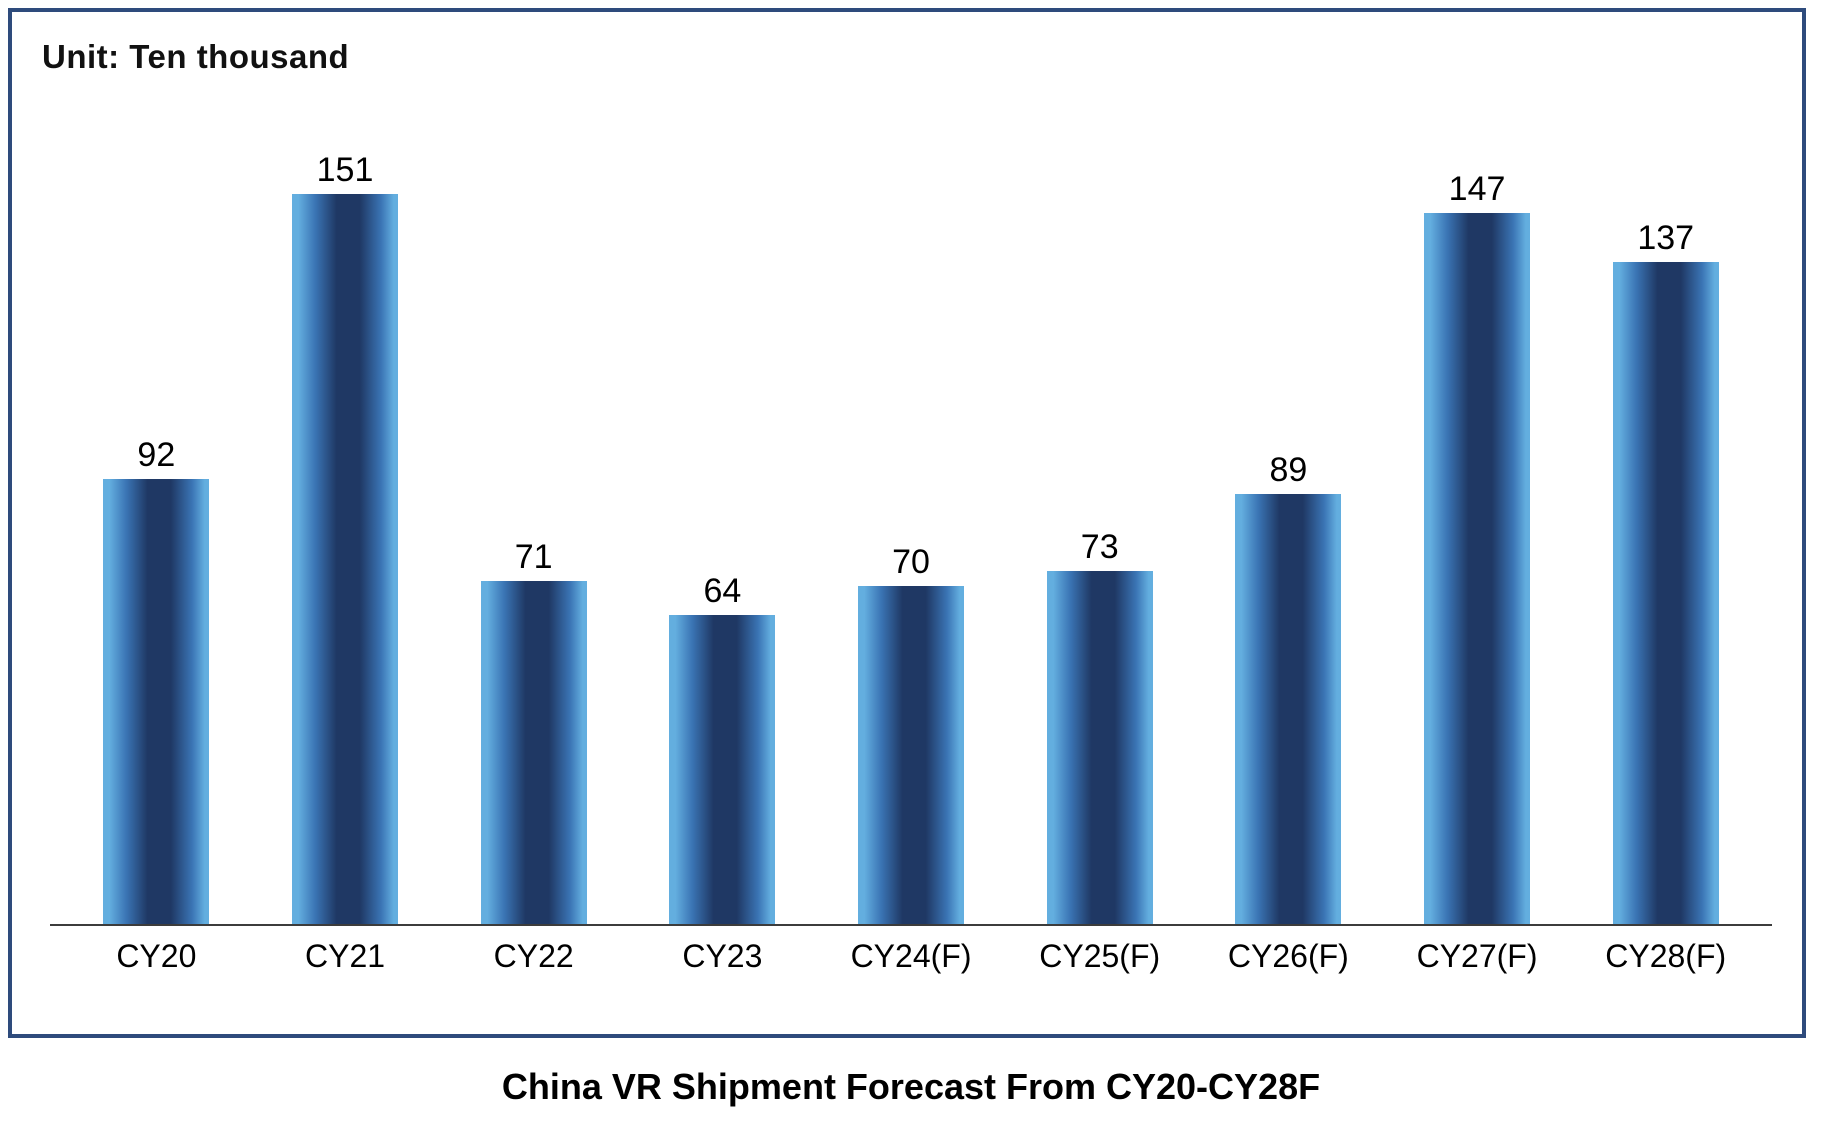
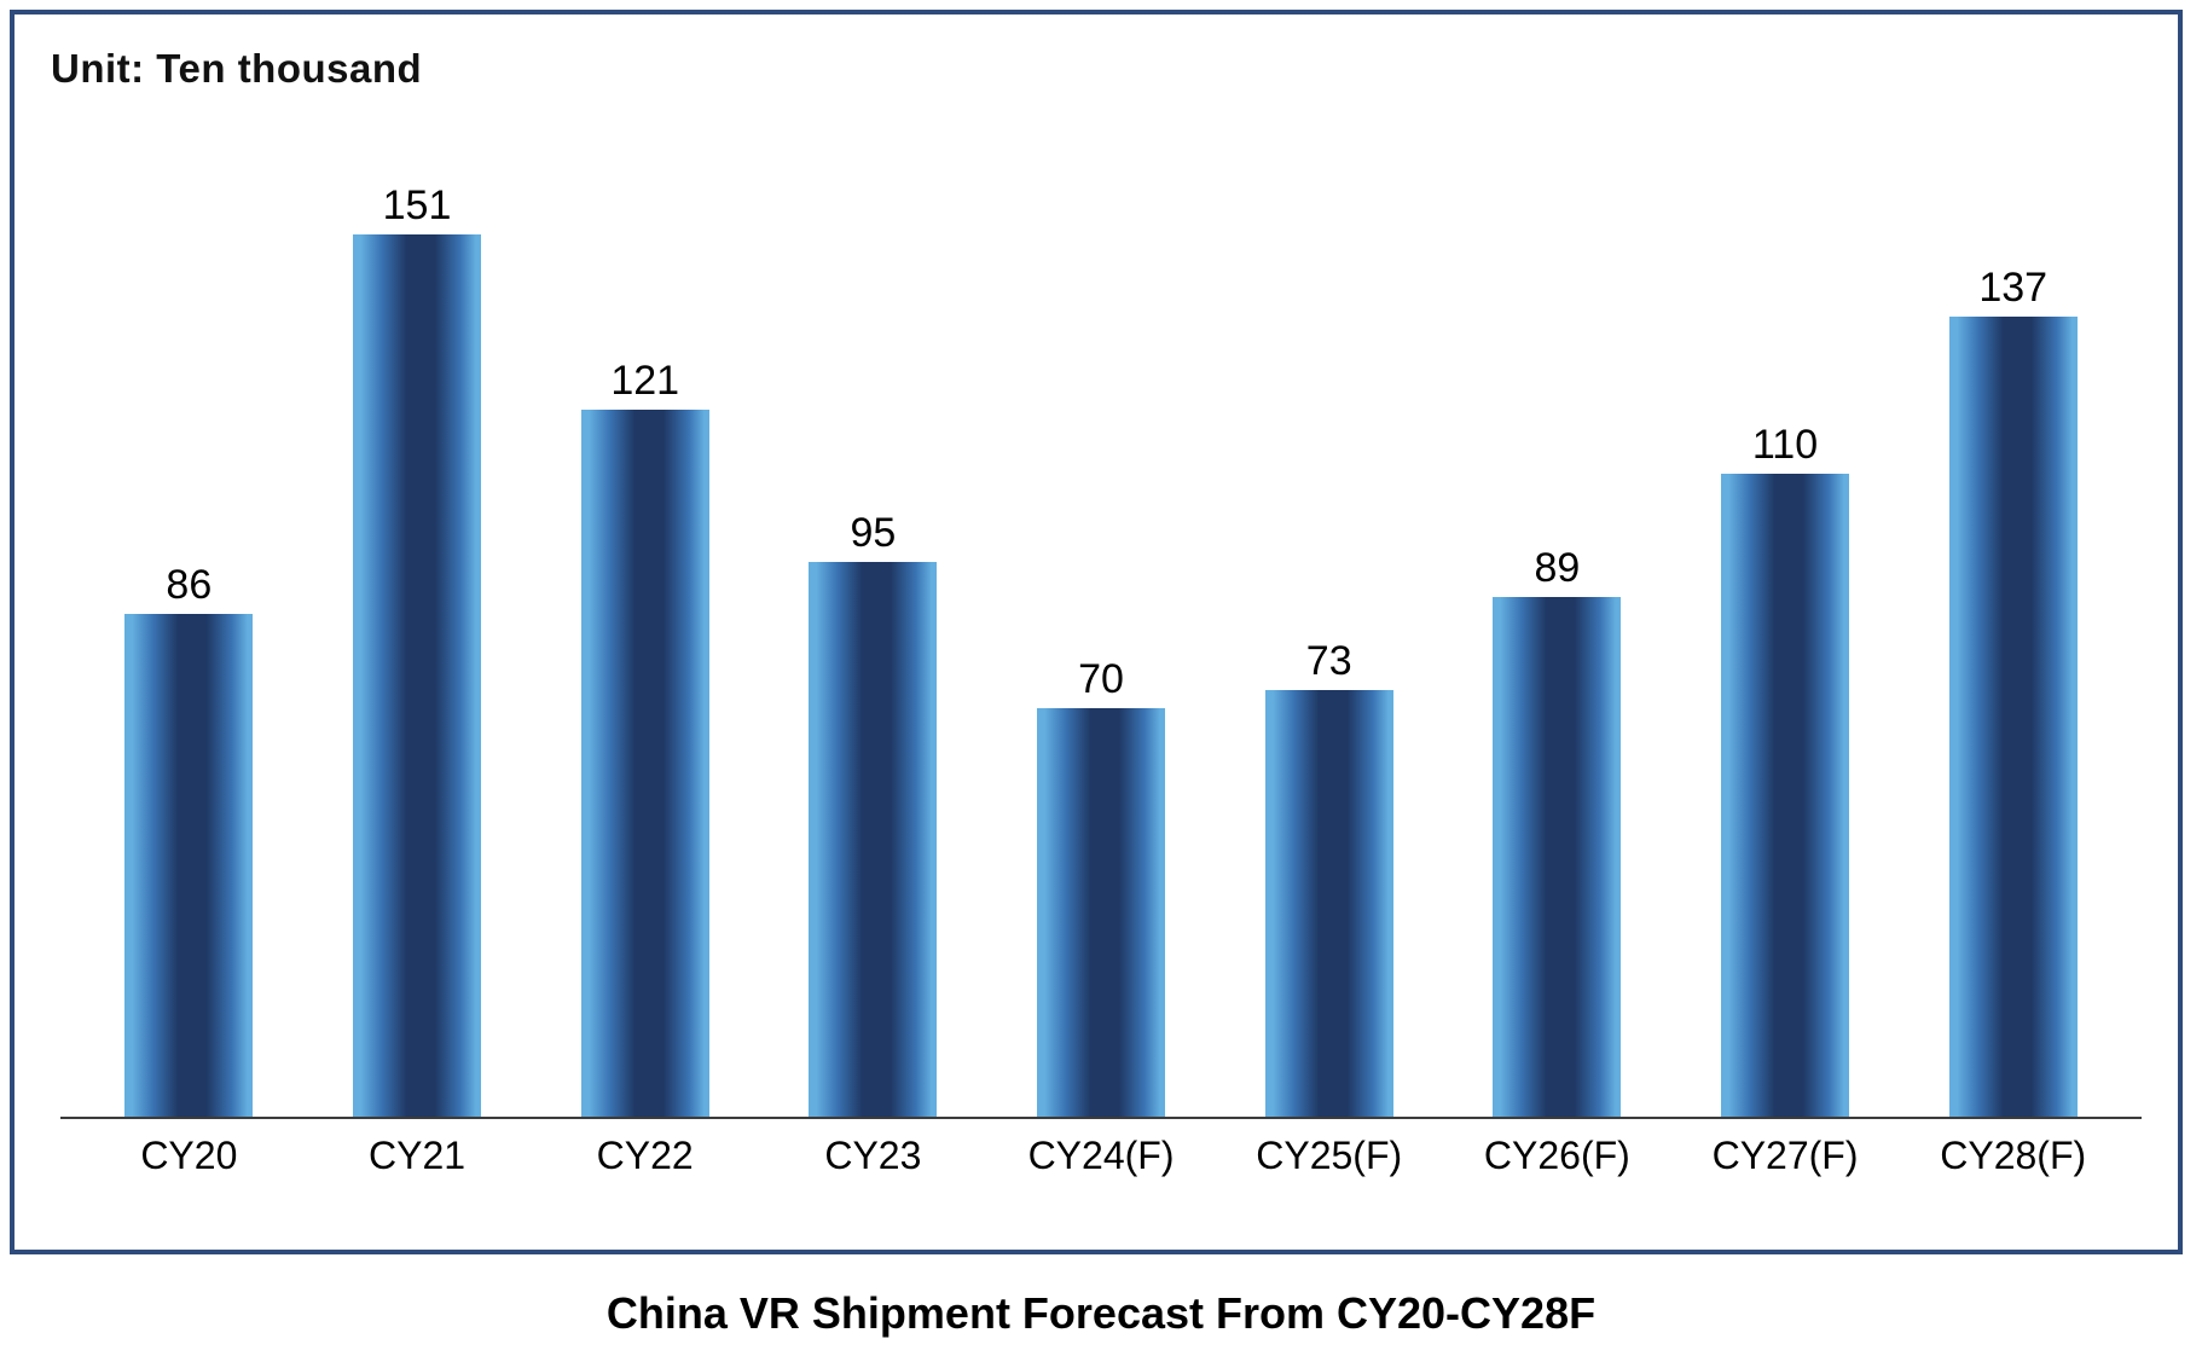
CY20: 92 -> 86
CY22: 71 -> 121
CY23: 64 -> 95
CY27(F): 147 -> 110
